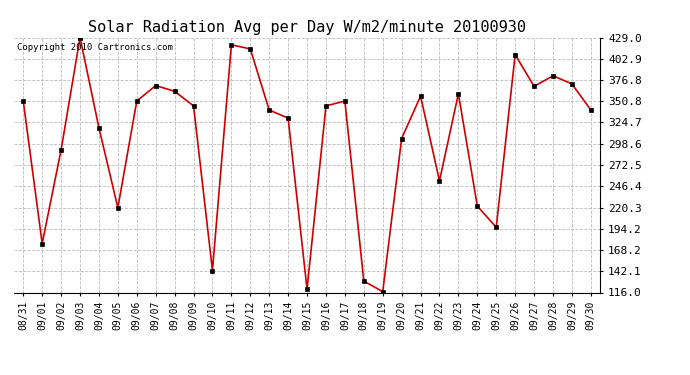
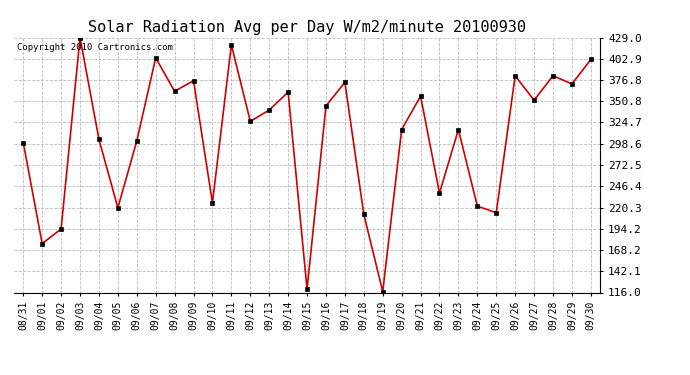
08/31: 351 -> 300
09/02: 291 -> 194
09/04: 318 -> 304
09/06: 351 -> 302
09/07: 370 -> 404
09/09: 345 -> 376
09/10: 143 -> 226
09/12: 415 -> 326
09/14: 330 -> 362
09/17: 351 -> 374
09/18: 130 -> 212
09/20: 305 -> 316
09/22: 253 -> 238
09/23: 360 -> 316
09/25: 196 -> 214
09/26: 408 -> 382
09/27: 369 -> 352
09/30: 340 -> 402
